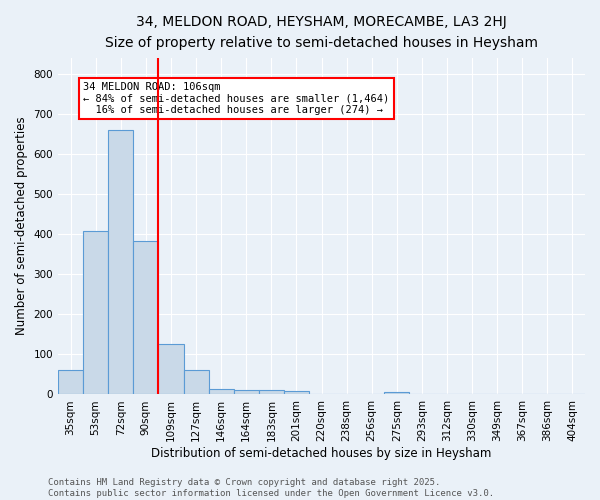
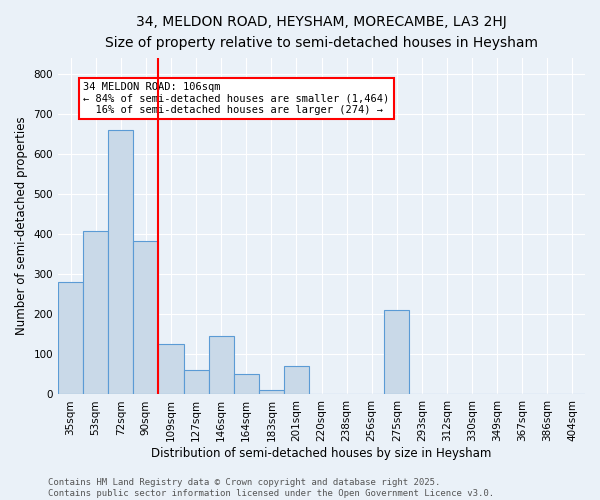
35sqm: 62 -> 280
146sqm: 14 -> 145
164sqm: 10 -> 50
201sqm: 9 -> 70
275sqm: 5 -> 210
